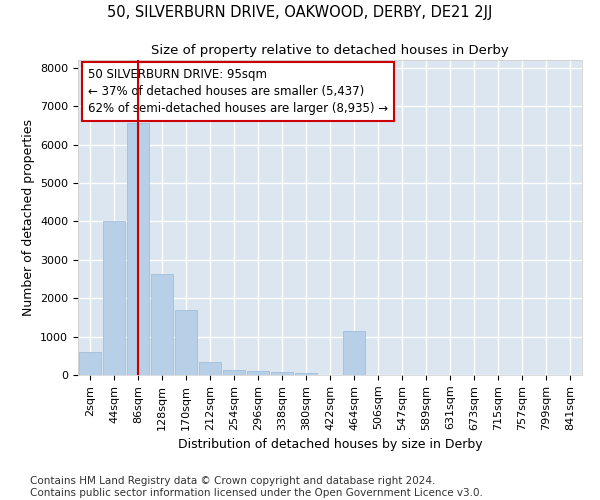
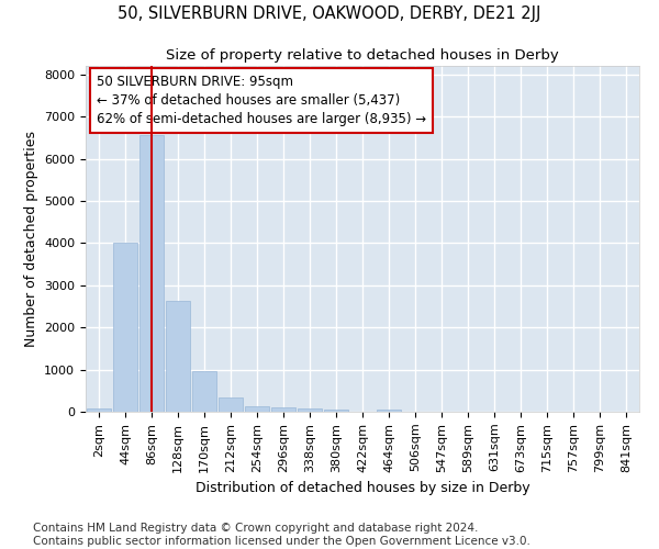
2sqm: 600 -> 80
170sqm: 1700 -> 960
464sqm: 1150 -> 60
